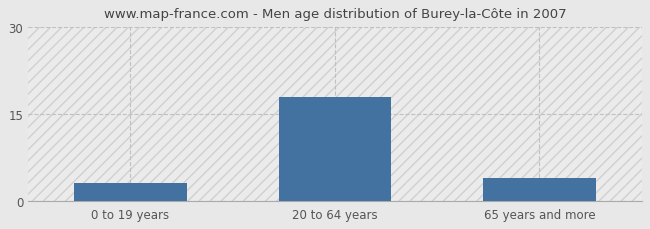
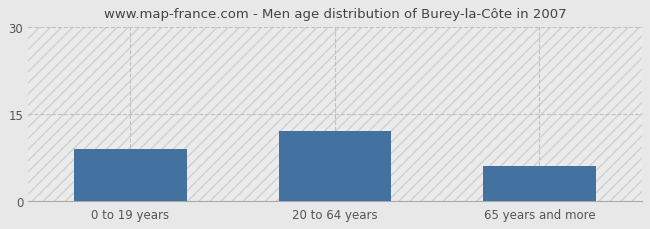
0 to 19 years: 3 -> 9
20 to 64 years: 18 -> 12
65 years and more: 4 -> 6
